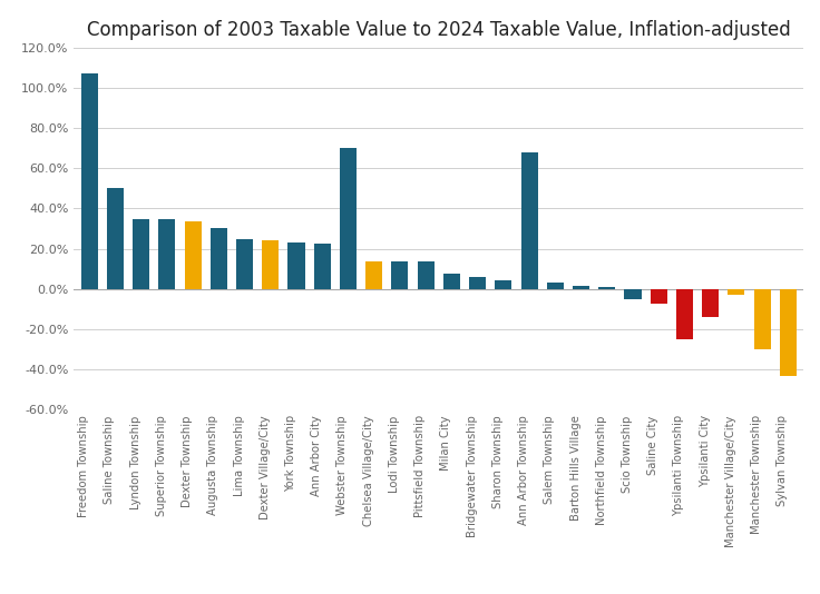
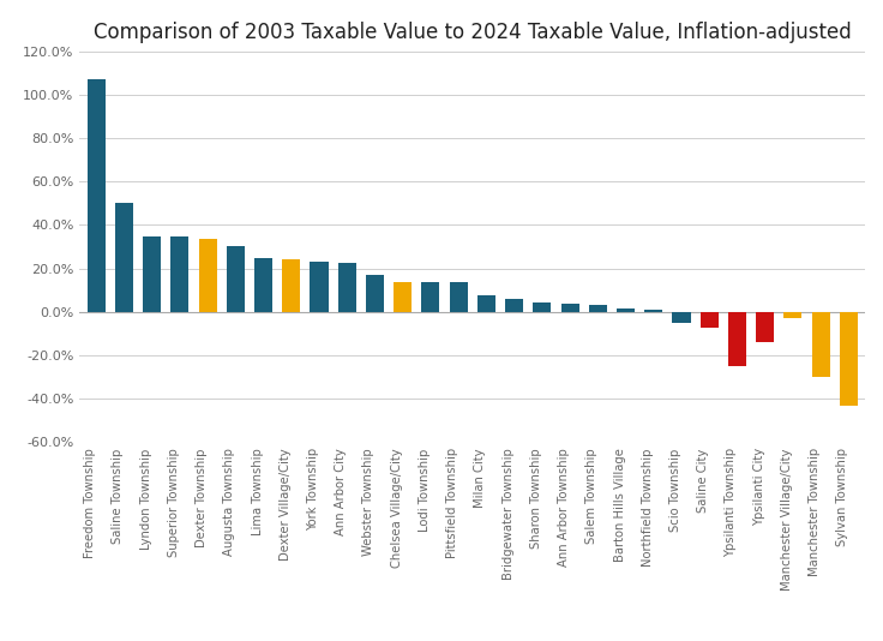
Webster Township: 70% -> 17%
Ann Arbor Township: 68% -> 4%
